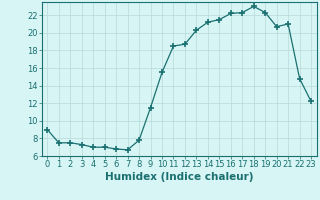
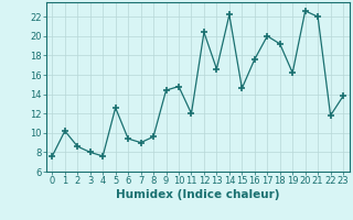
0: 9.0 -> 7.6
1: 7.5 -> 10.2
2: 7.5 -> 8.6
3: 7.3 -> 8.0
4: 7.0 -> 7.6
5: 7.0 -> 12.6
6: 6.8 -> 9.4
7: 6.7 -> 9.0
8: 7.8 -> 9.6
9: 11.5 -> 14.4
10: 15.5 -> 14.8
11: 18.5 -> 12.0
12: 18.7 -> 20.4
13: 20.3 -> 16.6
14: 21.2 -> 22.2
15: 21.5 -> 14.6
16: 22.2 -> 17.6
17: 22.3 -> 20.0
18: 23.0 -> 19.2
19: 22.3 -> 16.2
20: 20.7 -> 22.6
21: 21.0 -> 22.0
22: 14.8 -> 11.8
23: 12.2 -> 13.8
